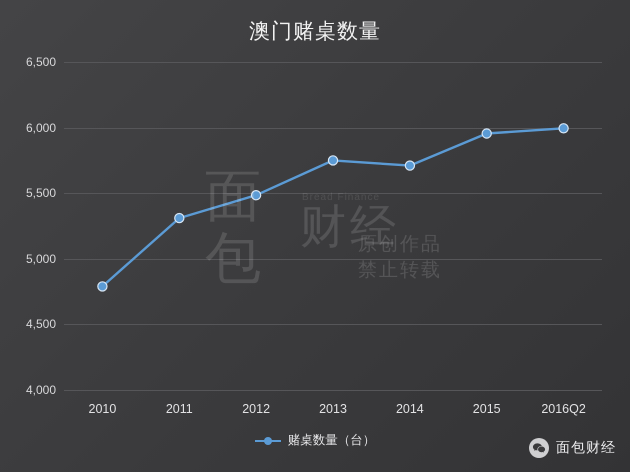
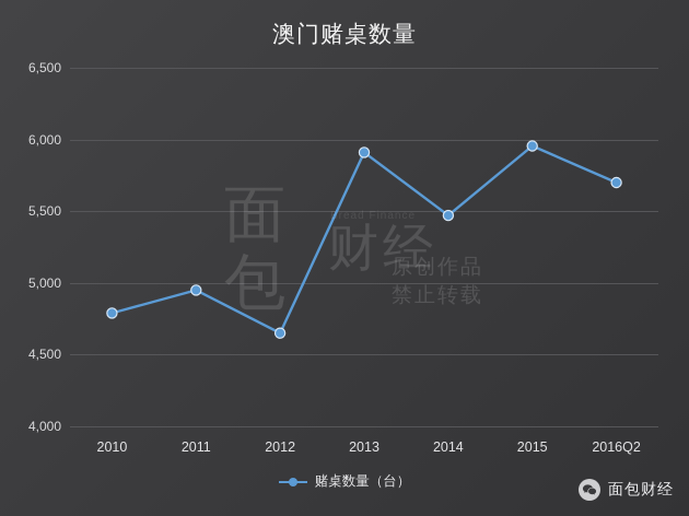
2011: 5310 -> 4950
2012: 5480 -> 4650
2013: 5750 -> 5910
2014: 5710 -> 5470
2016Q2: 6000 -> 5700
